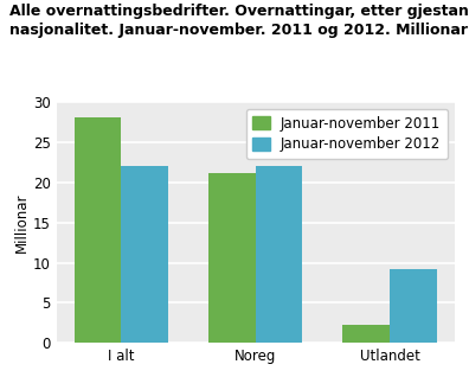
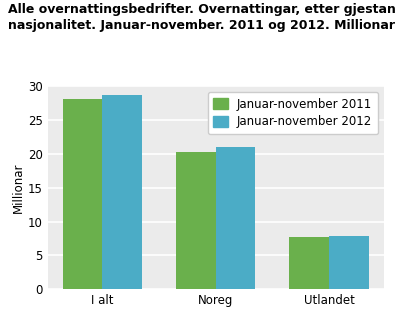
Januar-november 2012/I alt: 22.0 -> 28.7
Januar-november 2011/Noreg: 21.2 -> 20.2
Januar-november 2012/Noreg: 22.0 -> 21.0
Januar-november 2011/Utlandet: 2.2 -> 7.7
Januar-november 2012/Utlandet: 9.2 -> 7.8
